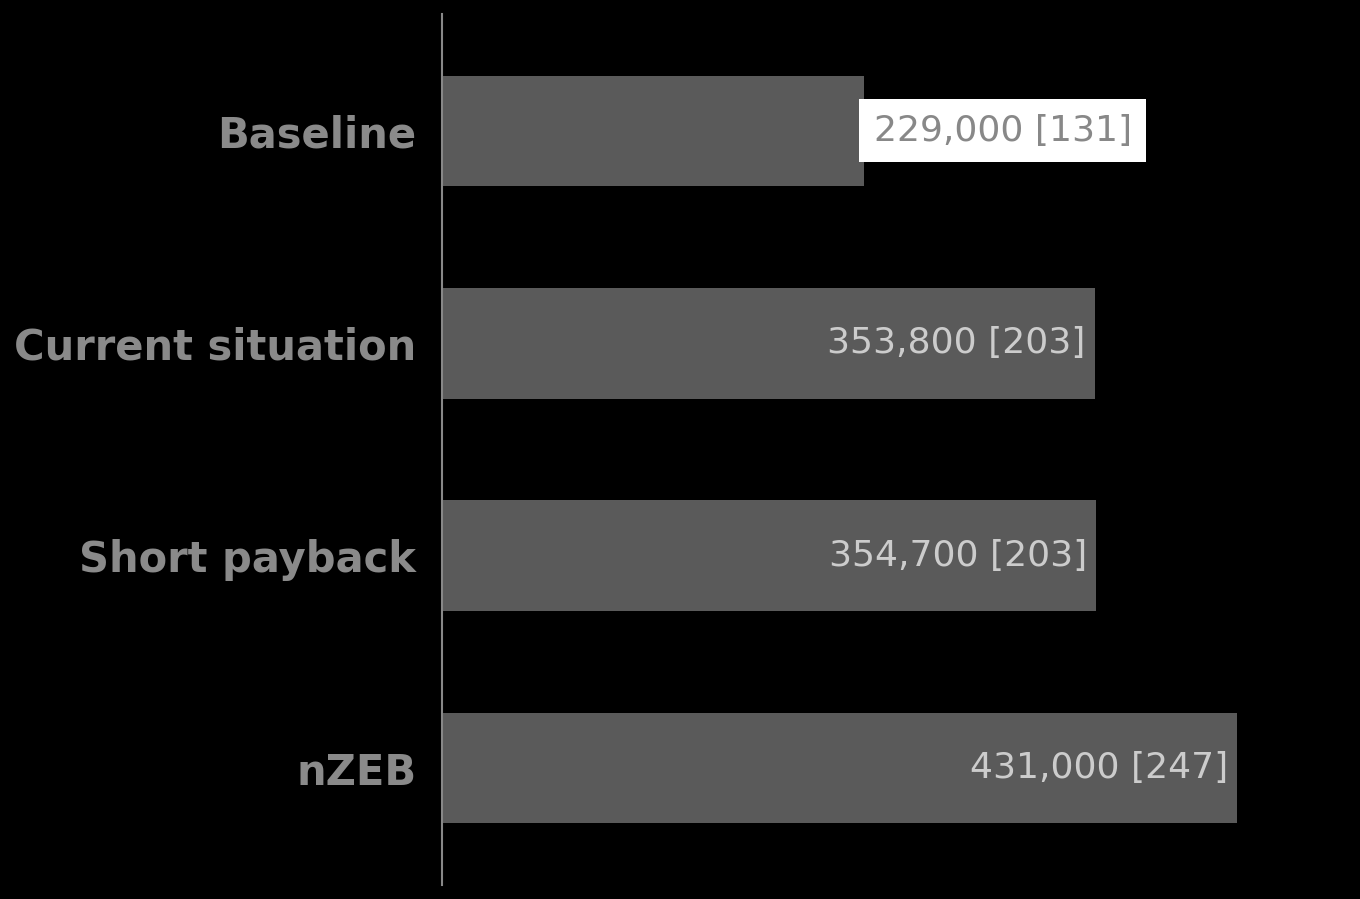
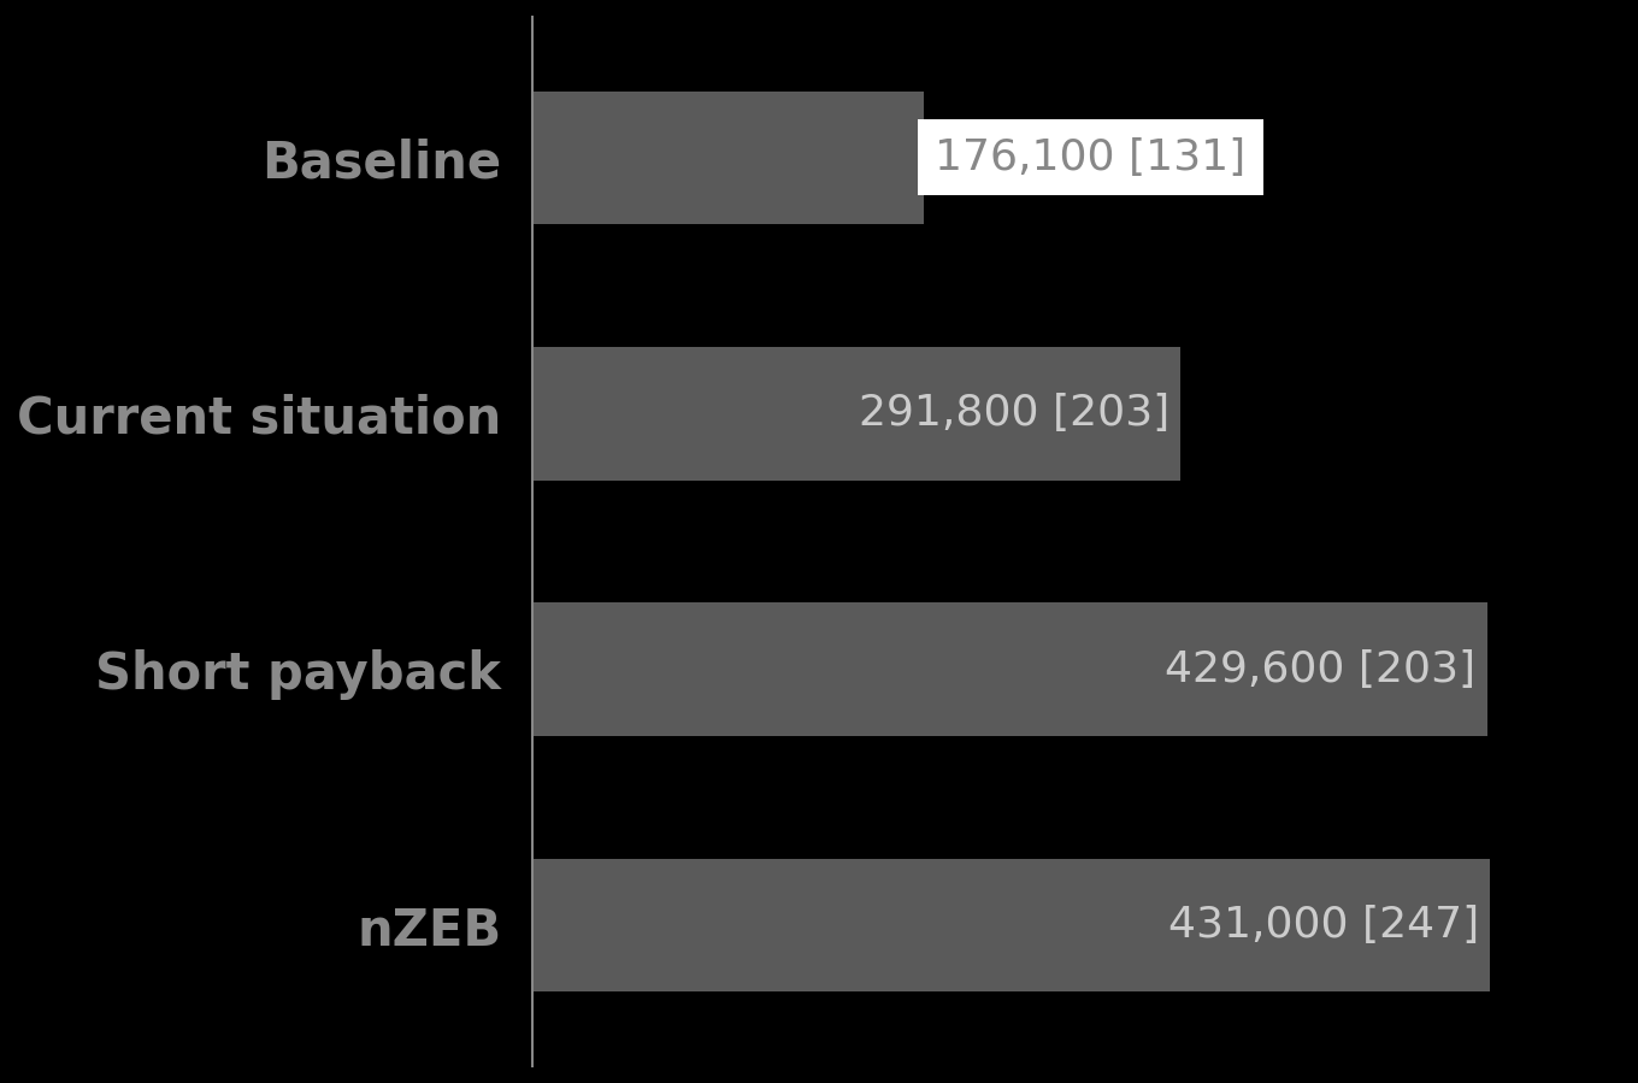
Baseline: 229,000 -> 176,100
Current situation: 353,800 -> 291,800
Short payback: 354,700 -> 429,600
